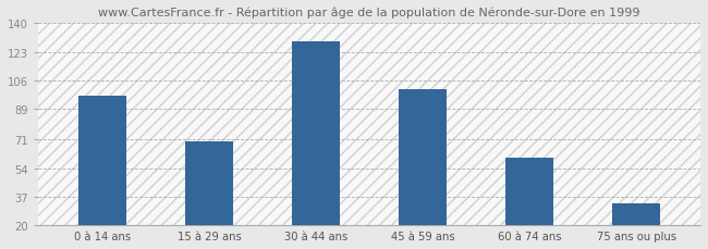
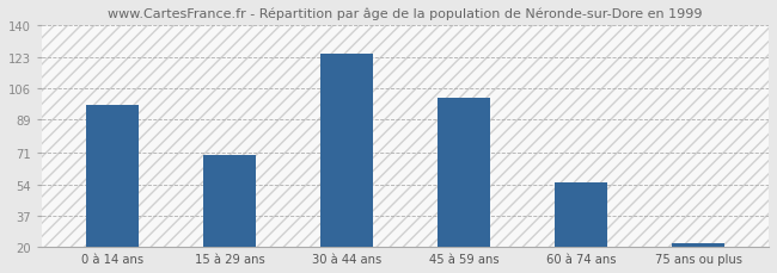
30 à 44 ans: 129 -> 125
60 à 74 ans: 60 -> 55
75 ans ou plus: 33 -> 22
